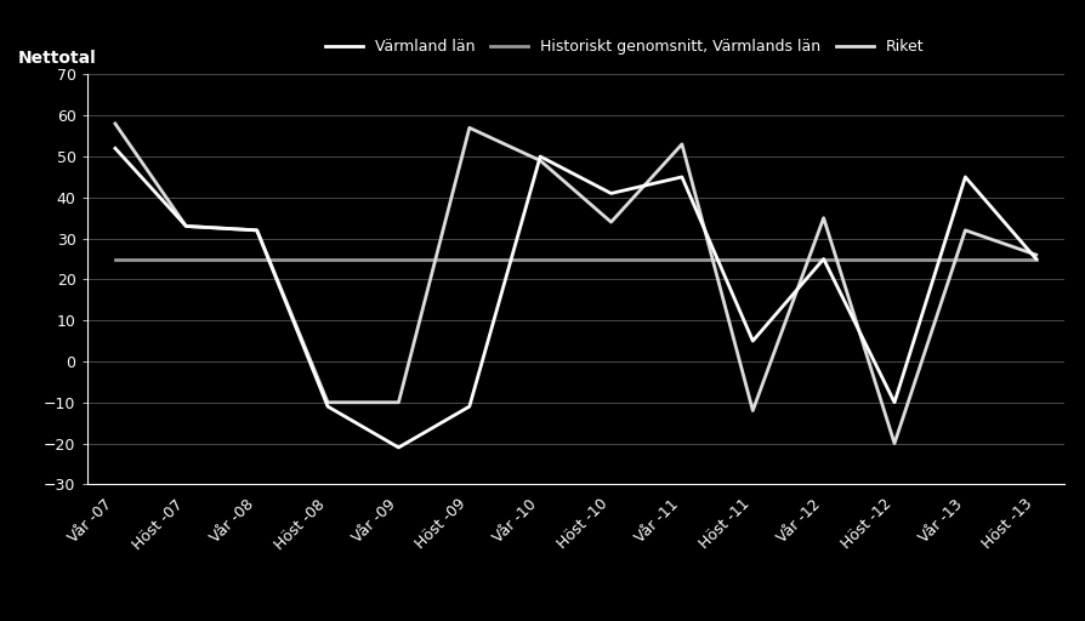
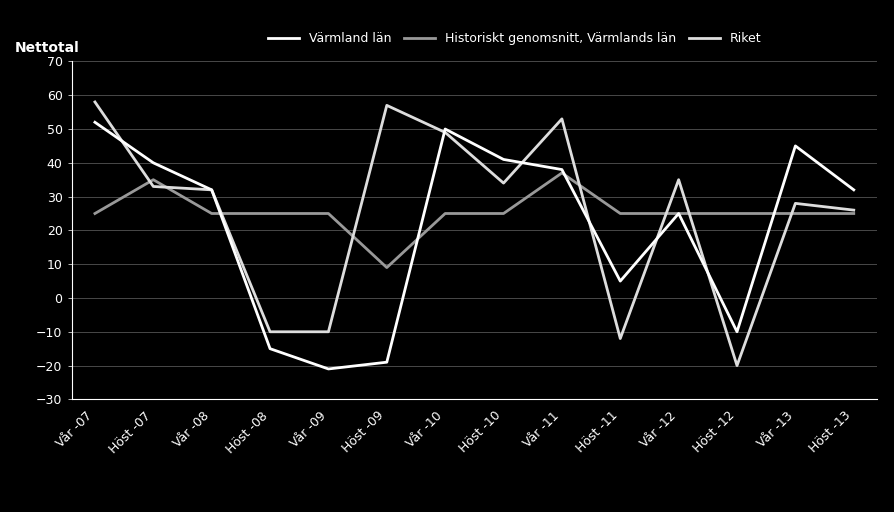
Värmland län/Höst -07: 33 -> 40
Historiskt genomsnitt, Värmlands län/Höst -07: 25 -> 35
Värmland län/Höst -08: -11 -> -15
Värmland län/Höst -09: -11 -> -19
Historiskt genomsnitt, Värmlands län/Höst -09: 25 -> 9
Värmland län/Vår -11: 45 -> 38
Historiskt genomsnitt, Värmlands län/Vår -11: 25 -> 37
Riket/Vår -13: 32 -> 28
Värmland län/Höst -13: 25 -> 32
